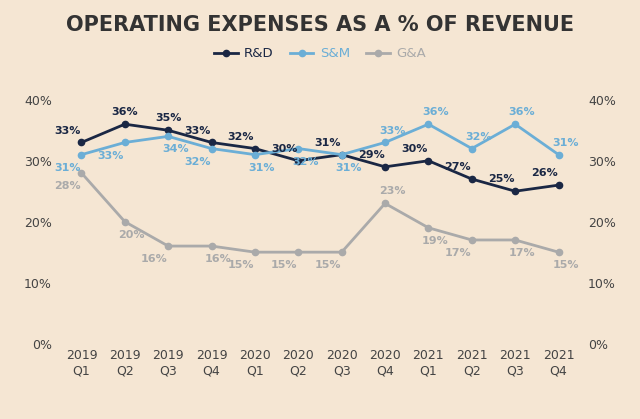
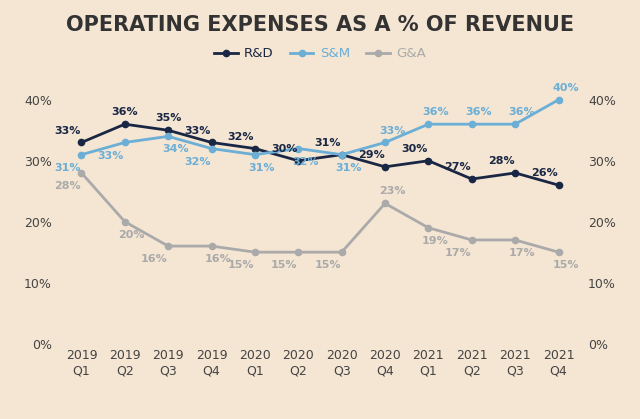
S&M/2021 Q2: 32% -> 36%
R&D/2021 Q3: 25% -> 28%
S&M/2021 Q4: 31% -> 40%
